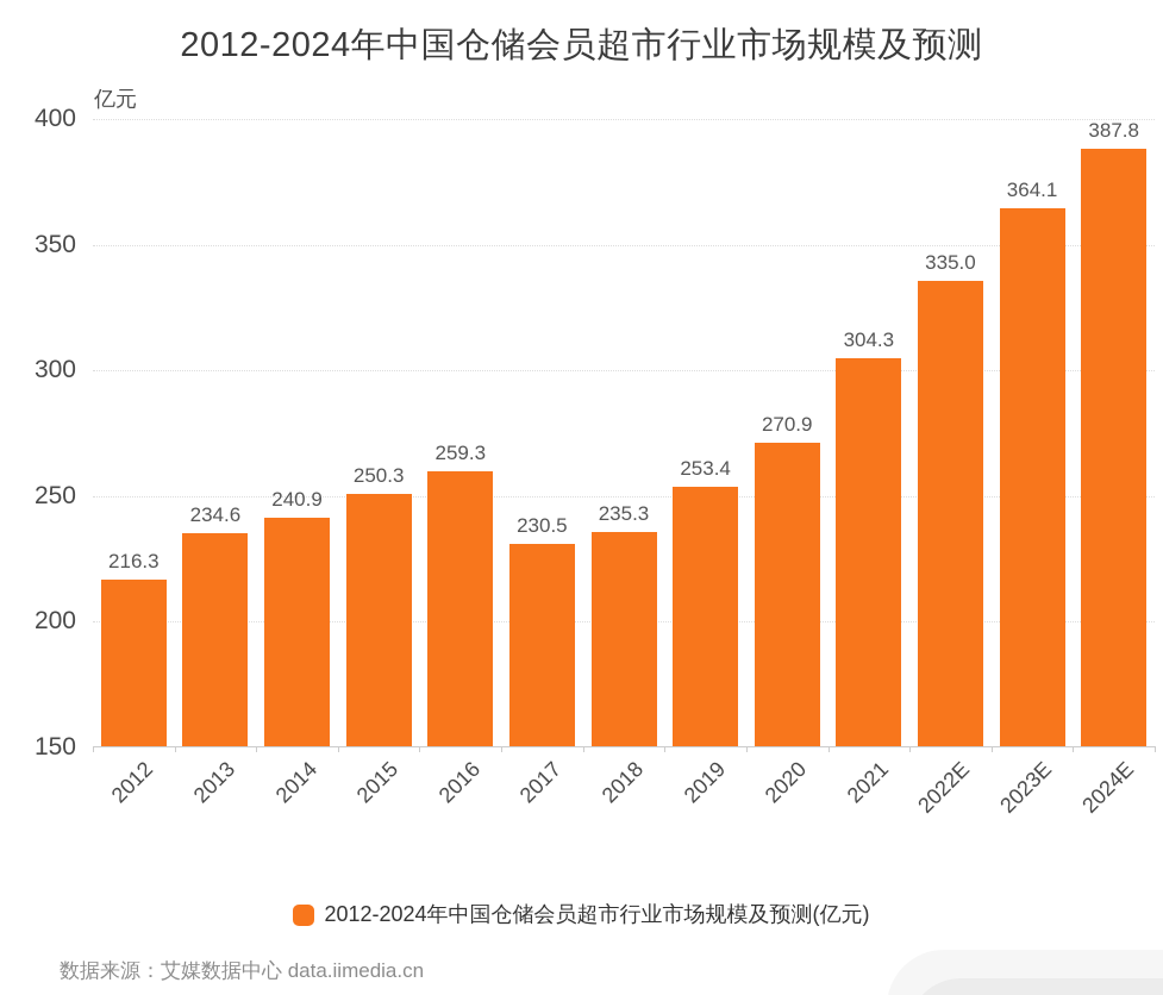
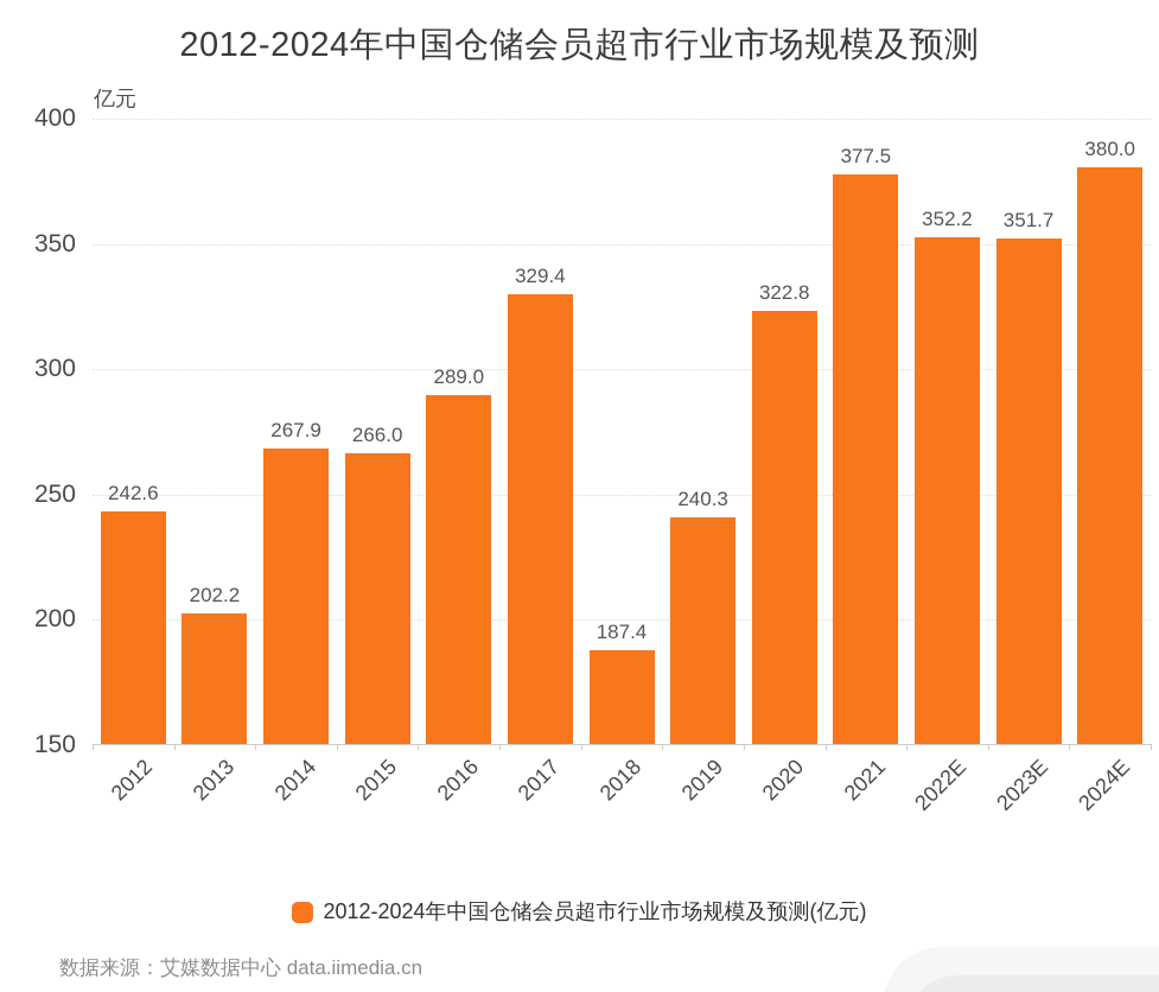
2012: 216.3 -> 242.6
2013: 234.6 -> 202.2
2014: 240.9 -> 267.9
2015: 250.3 -> 266.0
2016: 259.3 -> 289.0
2017: 230.5 -> 329.4
2018: 235.3 -> 187.4
2019: 253.4 -> 240.3
2020: 270.9 -> 322.8
2021: 304.3 -> 377.5
2022E: 335.0 -> 352.2
2023E: 364.1 -> 351.7
2024E: 387.8 -> 380.0
